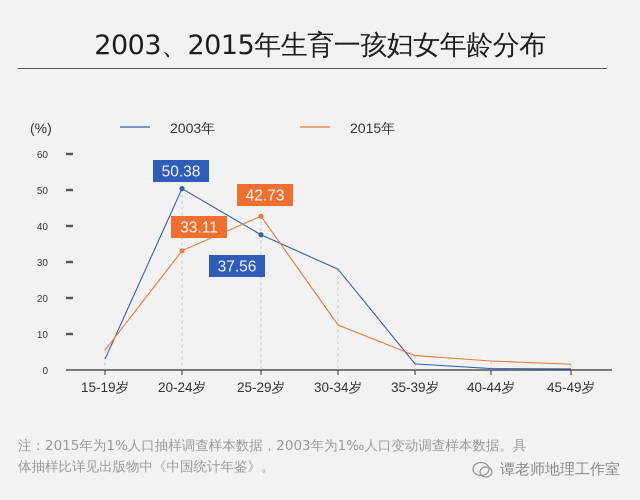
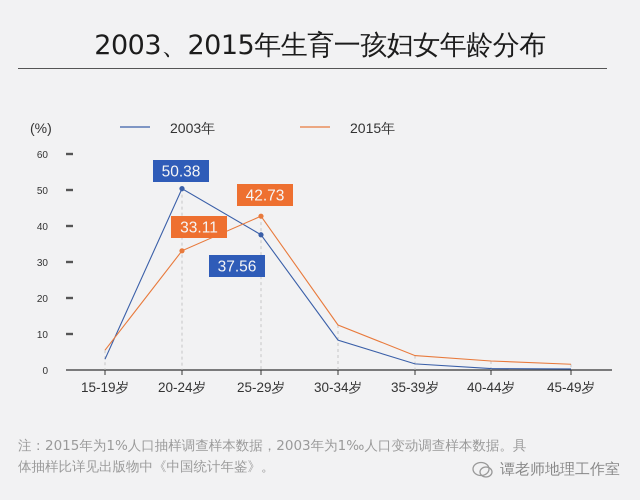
2003年/30-34岁: 28 -> 8
